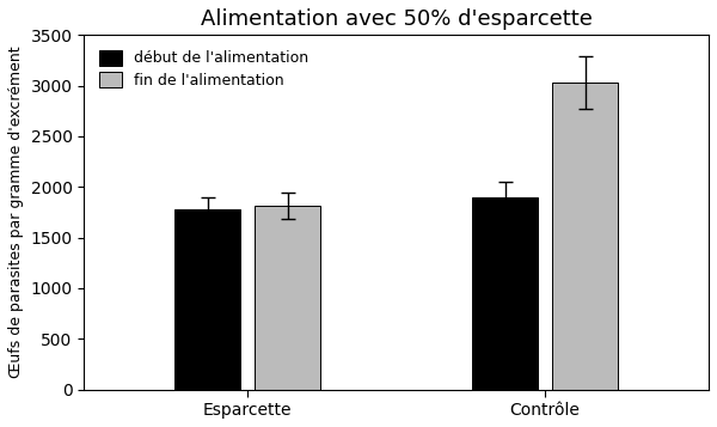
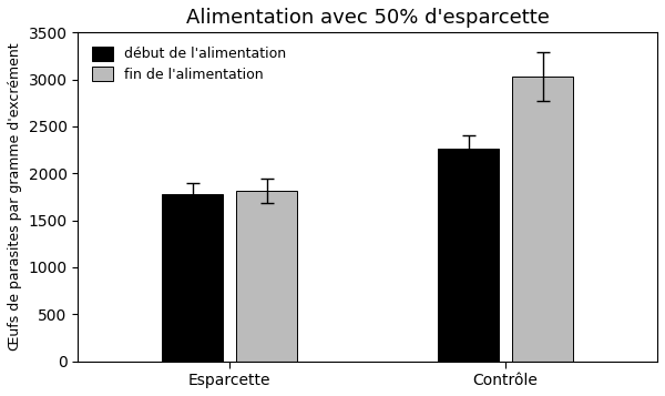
début de l'alimentation/Contrôle: 1900 -> 2260
